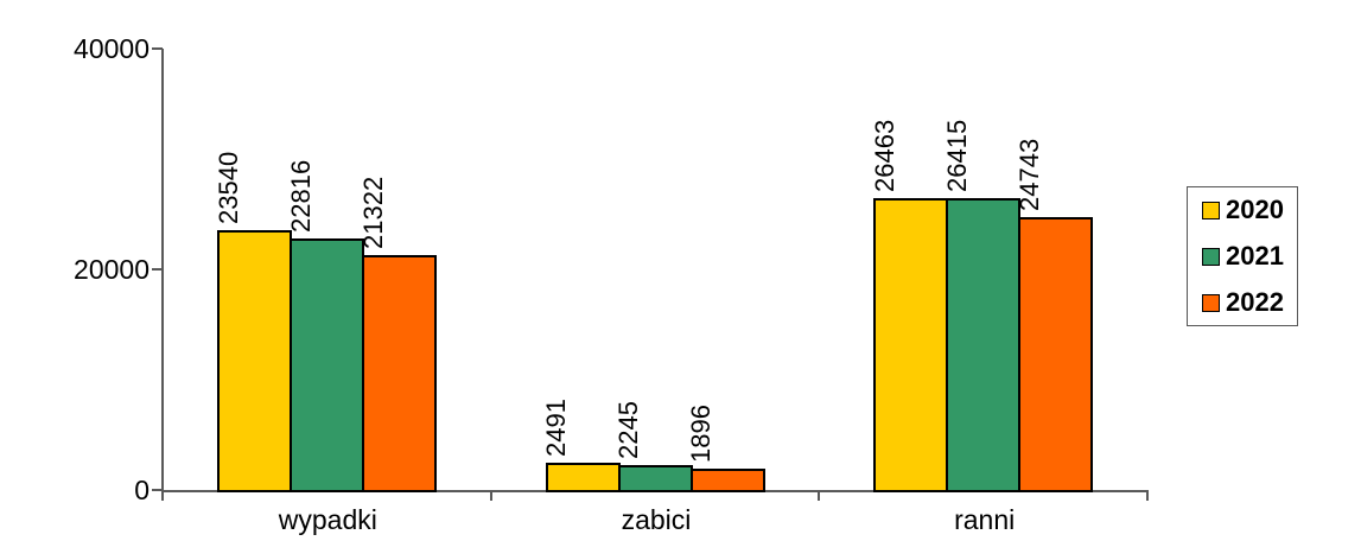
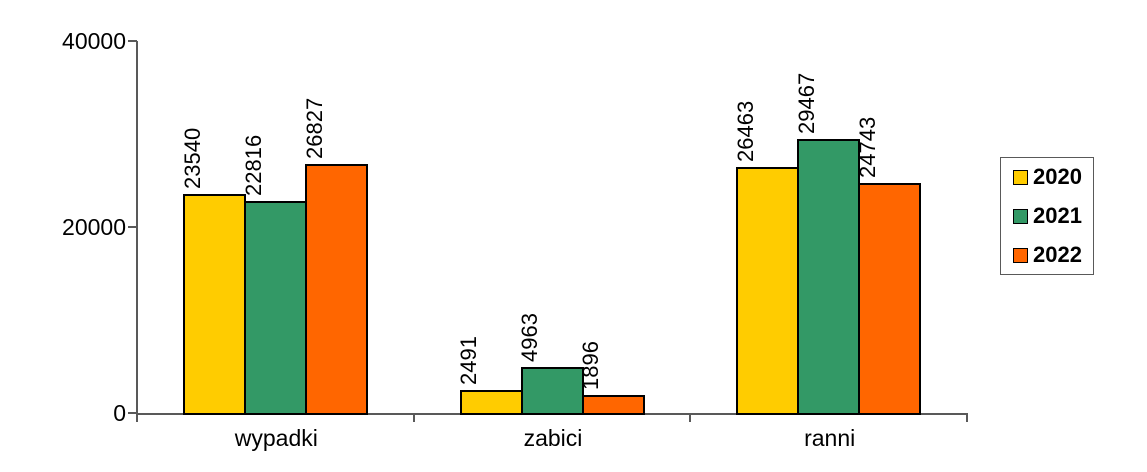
2022/wypadki: 21322 -> 26827
2021/zabici: 2245 -> 4963
2021/ranni: 26415 -> 29467
